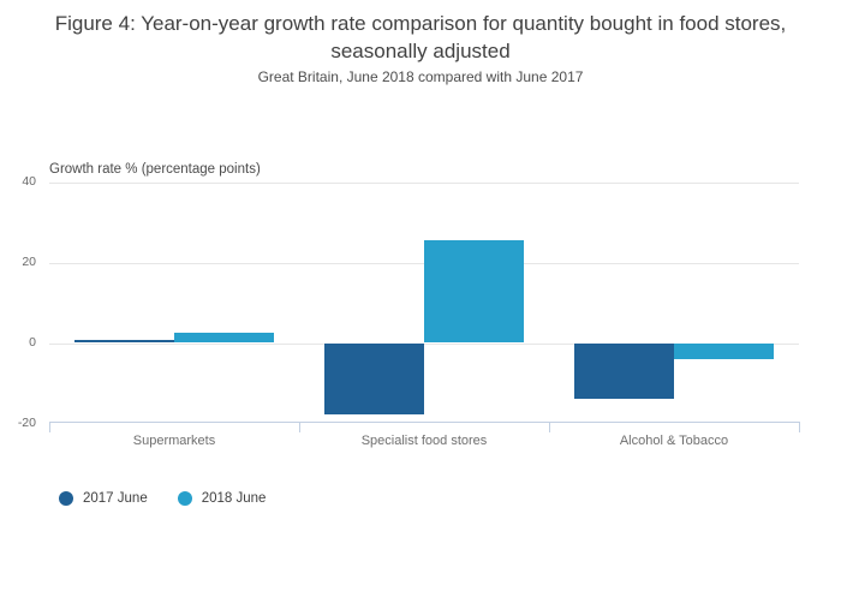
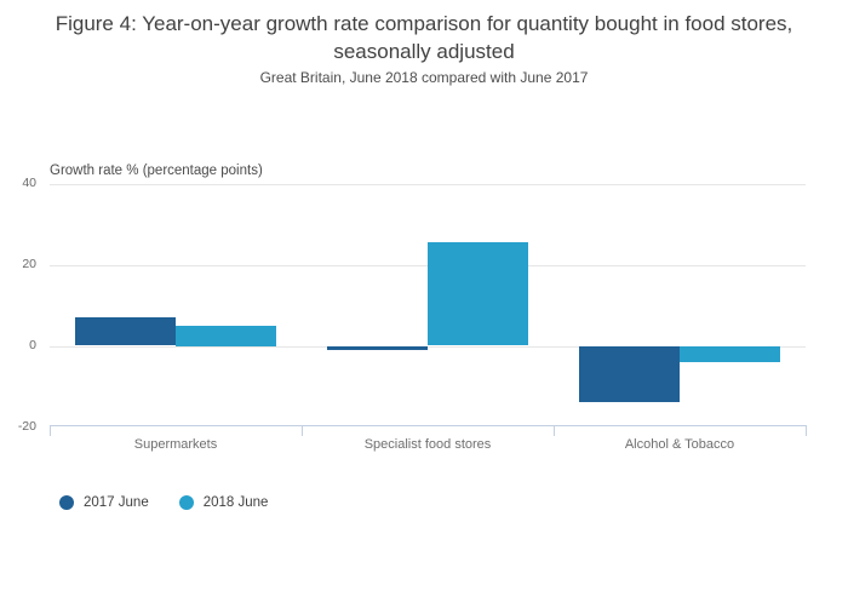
2017 June/Supermarkets: 1 -> 7
2018 June/Supermarkets: 3 -> 5
2017 June/Specialist food stores: -18 -> -1
